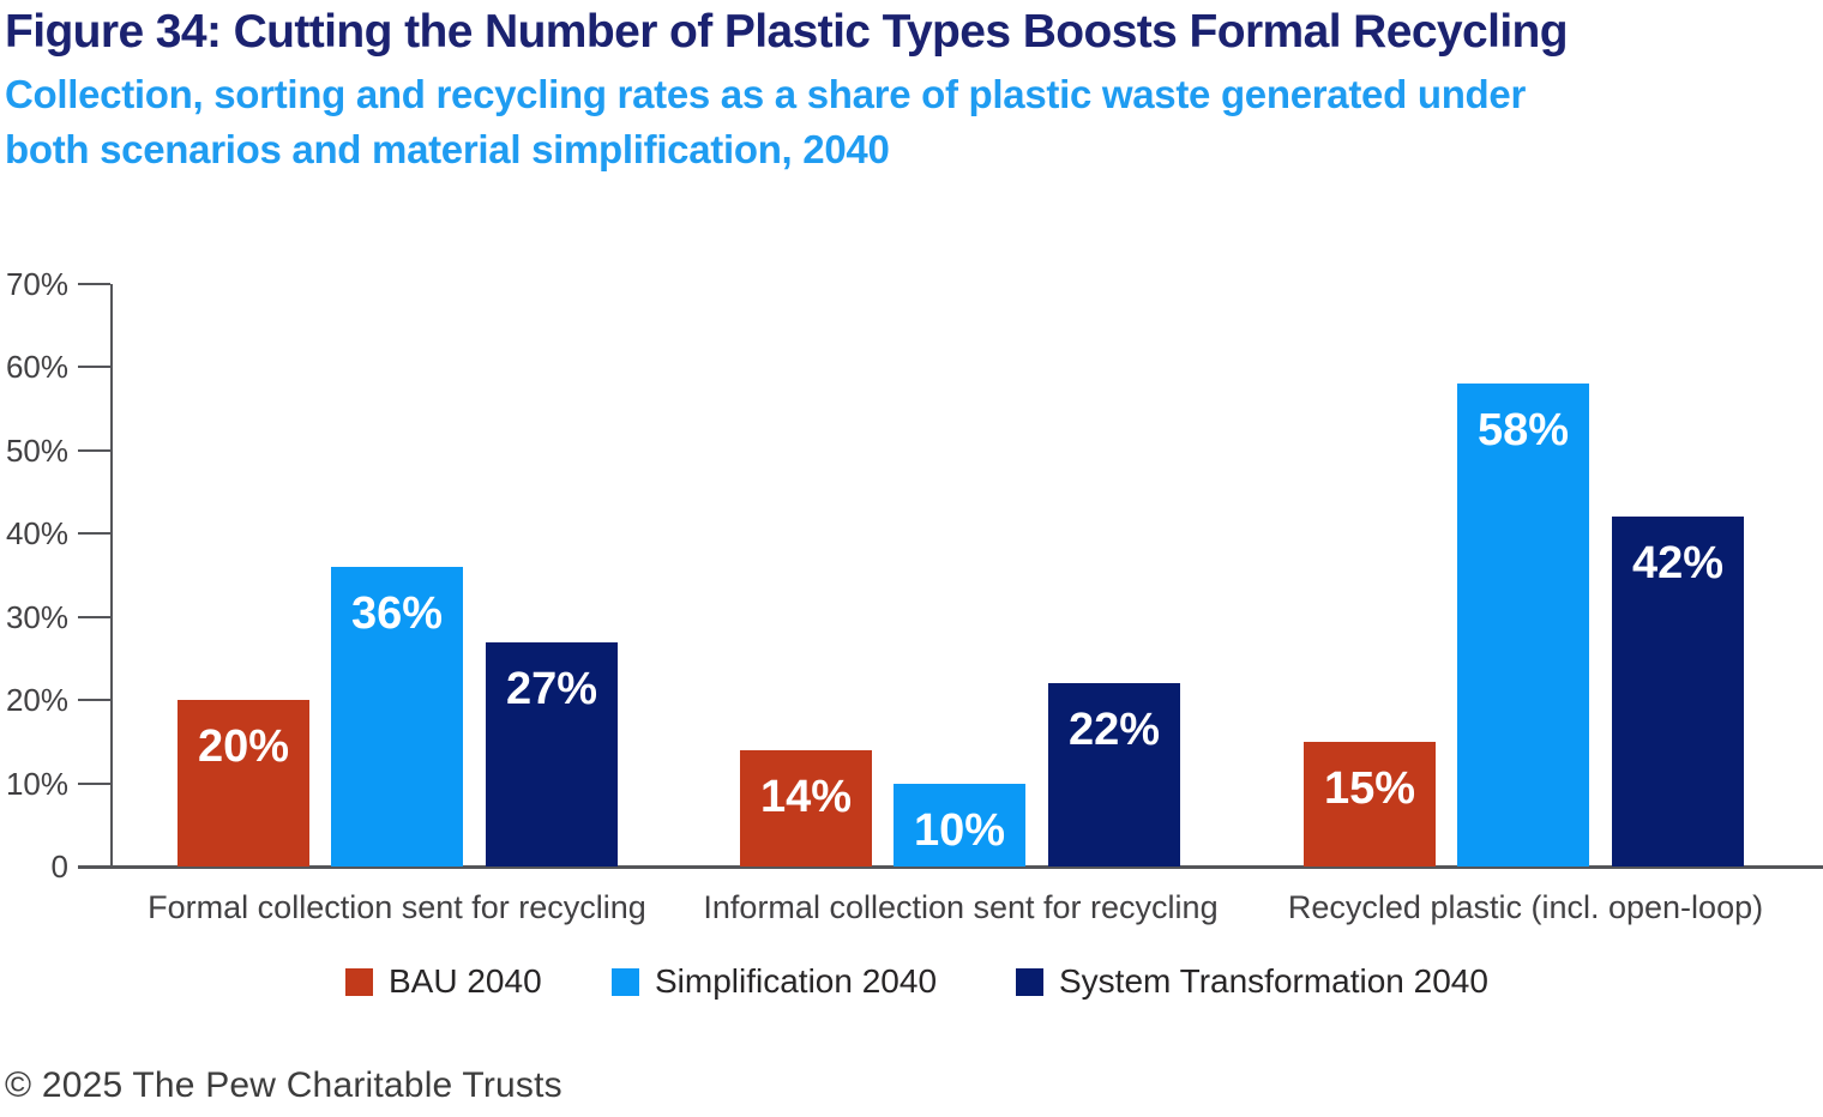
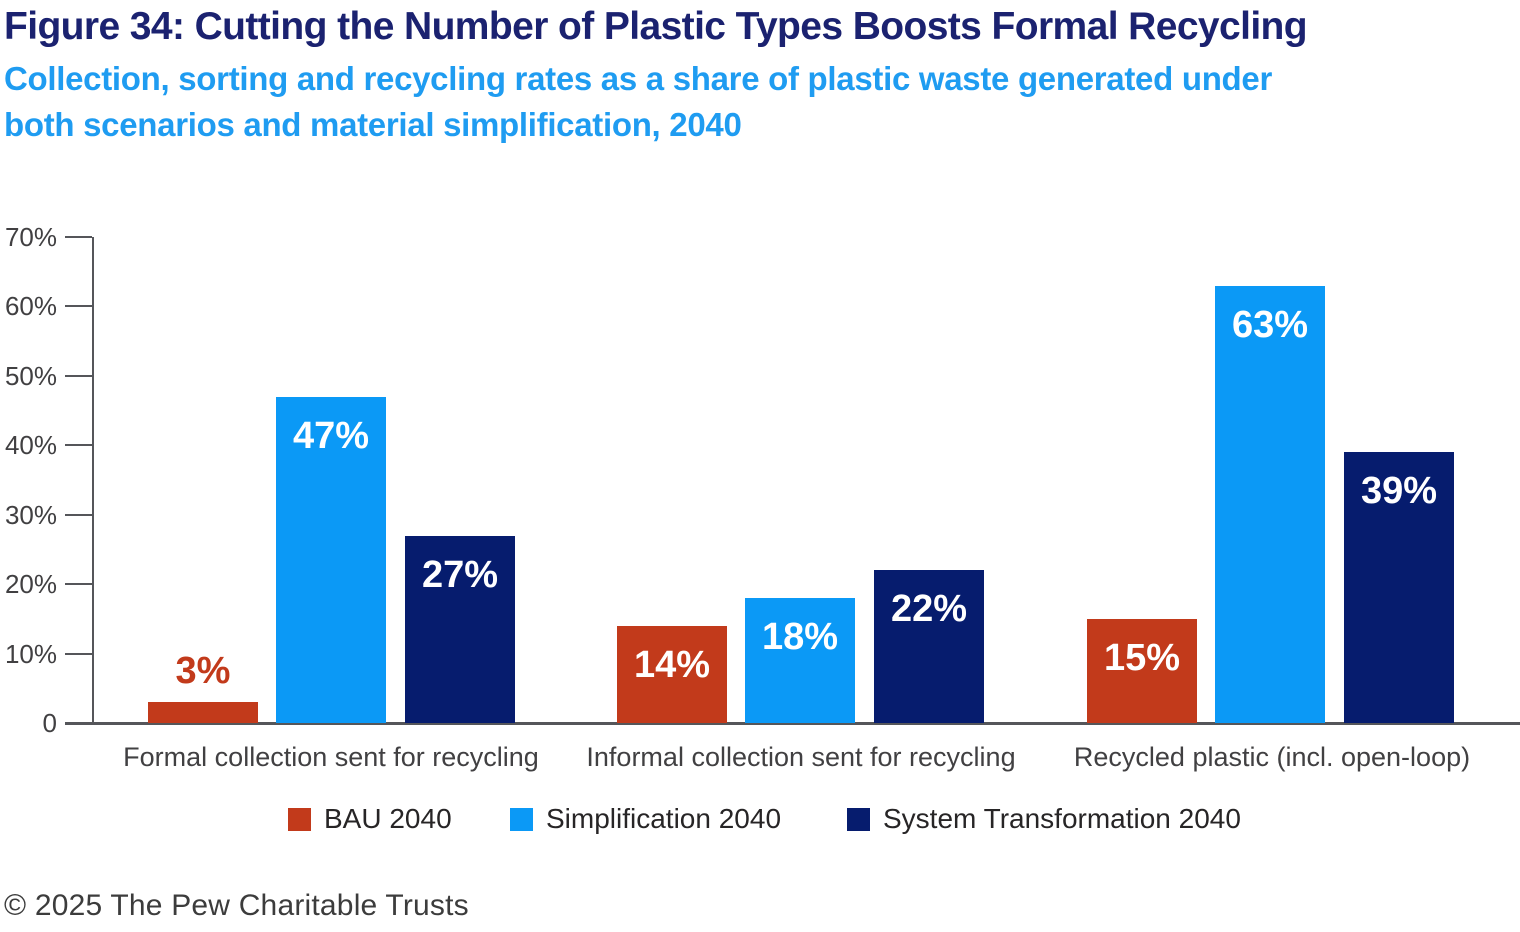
BAU 2040/Formal collection sent for recycling: 20% -> 3%
Simplification 2040/Formal collection sent for recycling: 36% -> 47%
Simplification 2040/Informal collection sent for recycling: 10% -> 18%
Simplification 2040/Recycled plastic (incl. open-loop): 58% -> 63%
System Transformation 2040/Recycled plastic (incl. open-loop): 42% -> 39%
